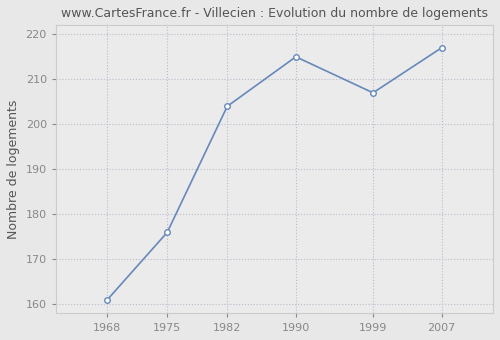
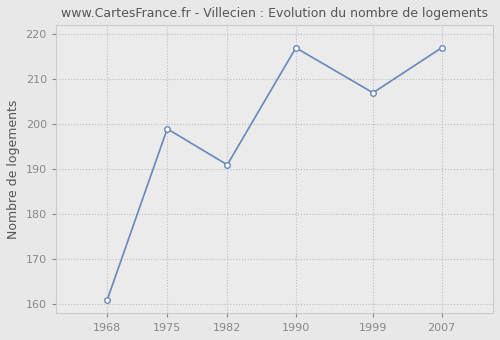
1975: 176 -> 199
1982: 204 -> 191
1990: 215 -> 217
